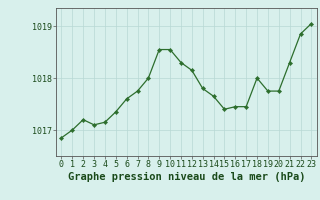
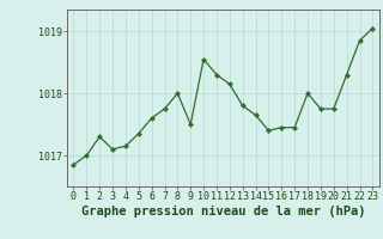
2: 1017.20 -> 1017.30
9: 1018.55 -> 1017.50
